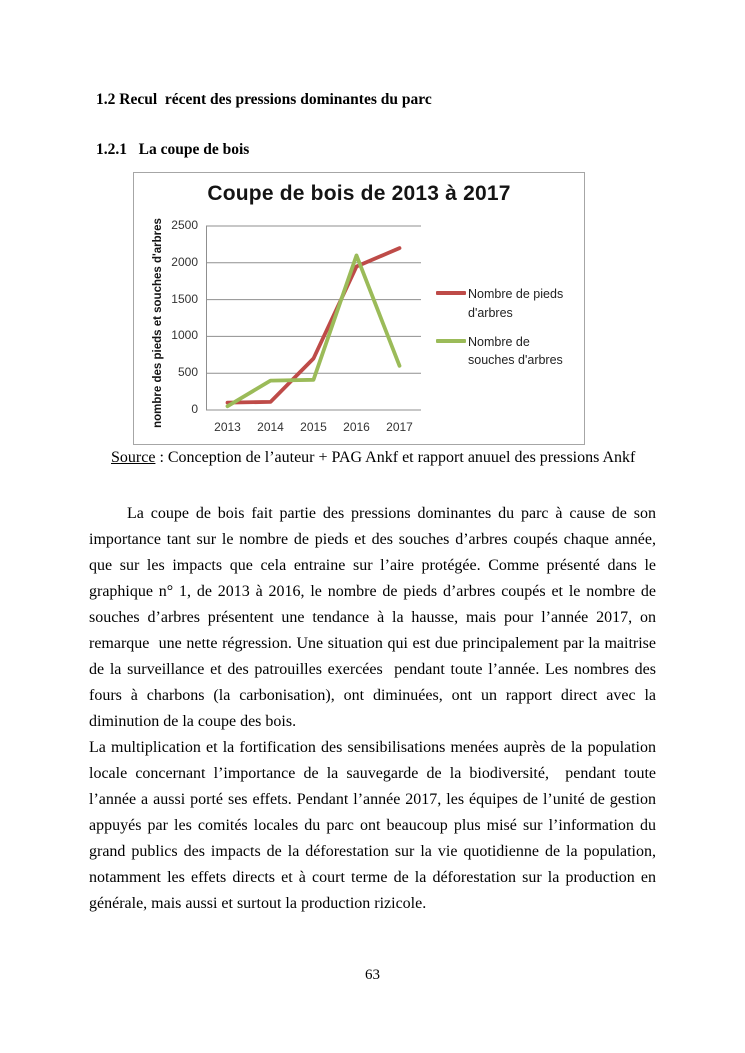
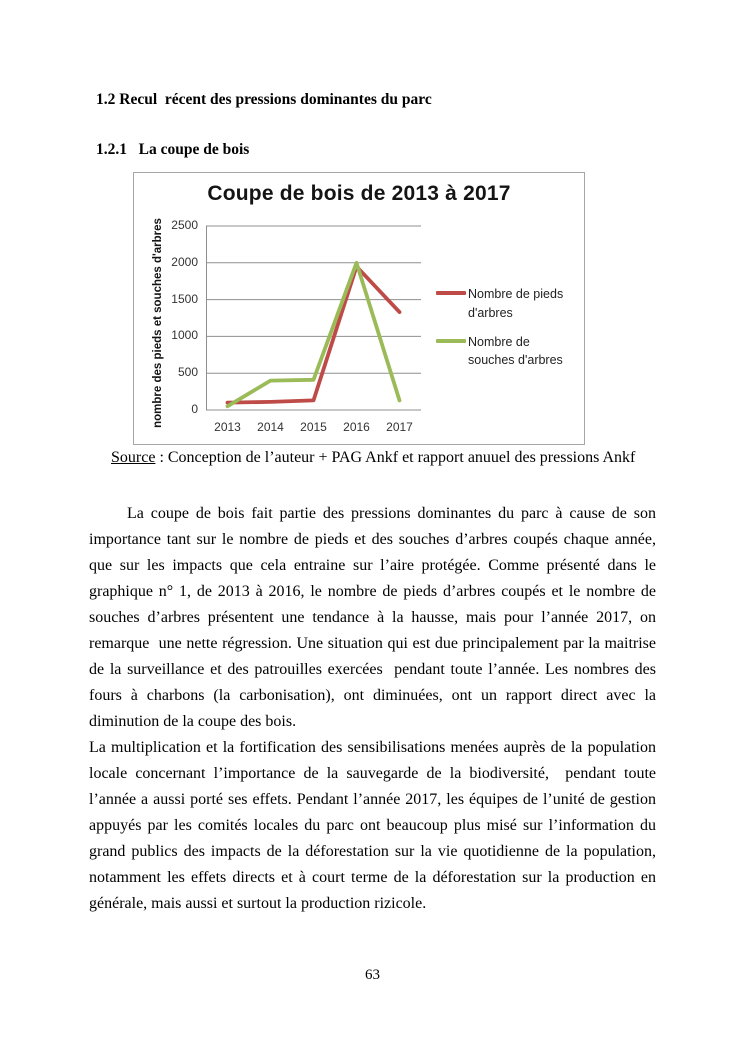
Nombre de pieds d'arbres/2015: 700 -> 100
Nombre de souches d'arbres/2016: 2100 -> 2000
Nombre de pieds d'arbres/2017: 2200 -> 1300
Nombre de souches d'arbres/2017: 600 -> 100
